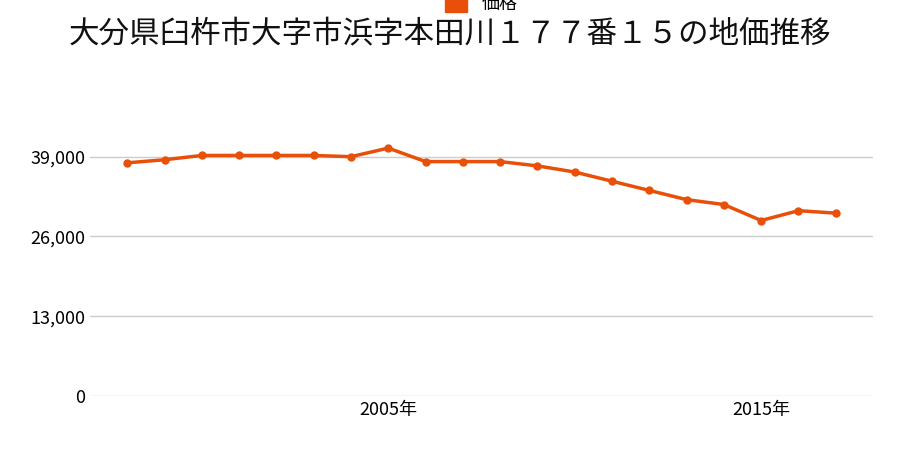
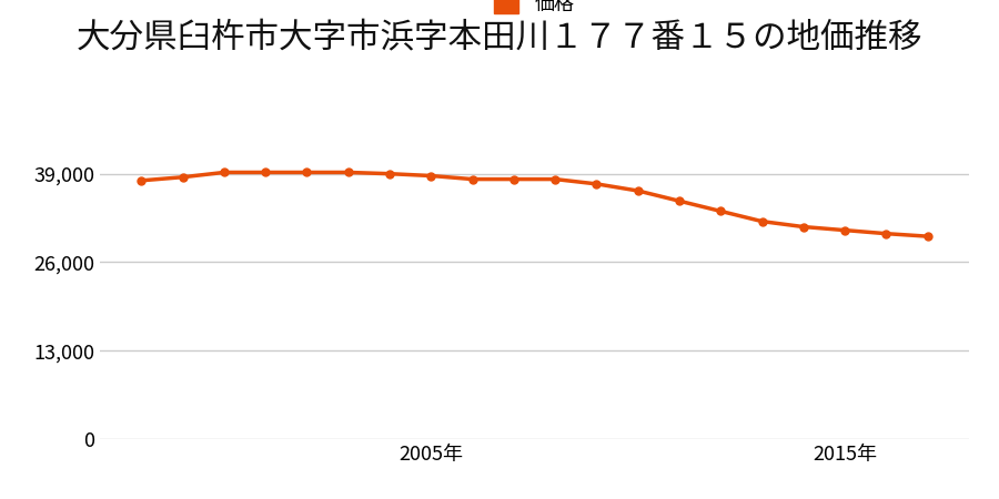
2005年: 40,400 -> 38,700
2015年: 28,600 -> 30,700
